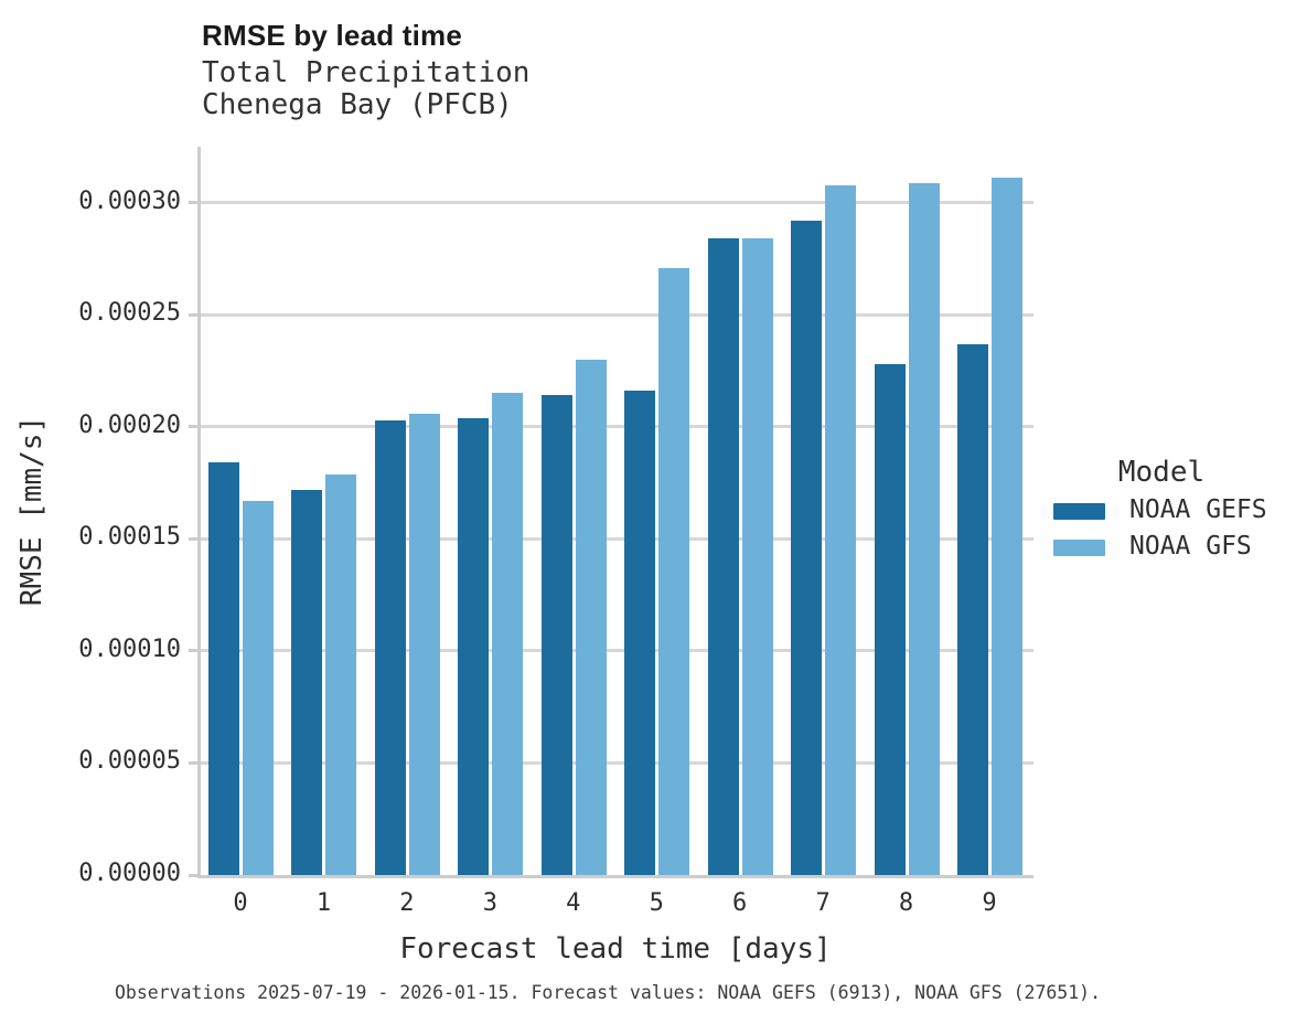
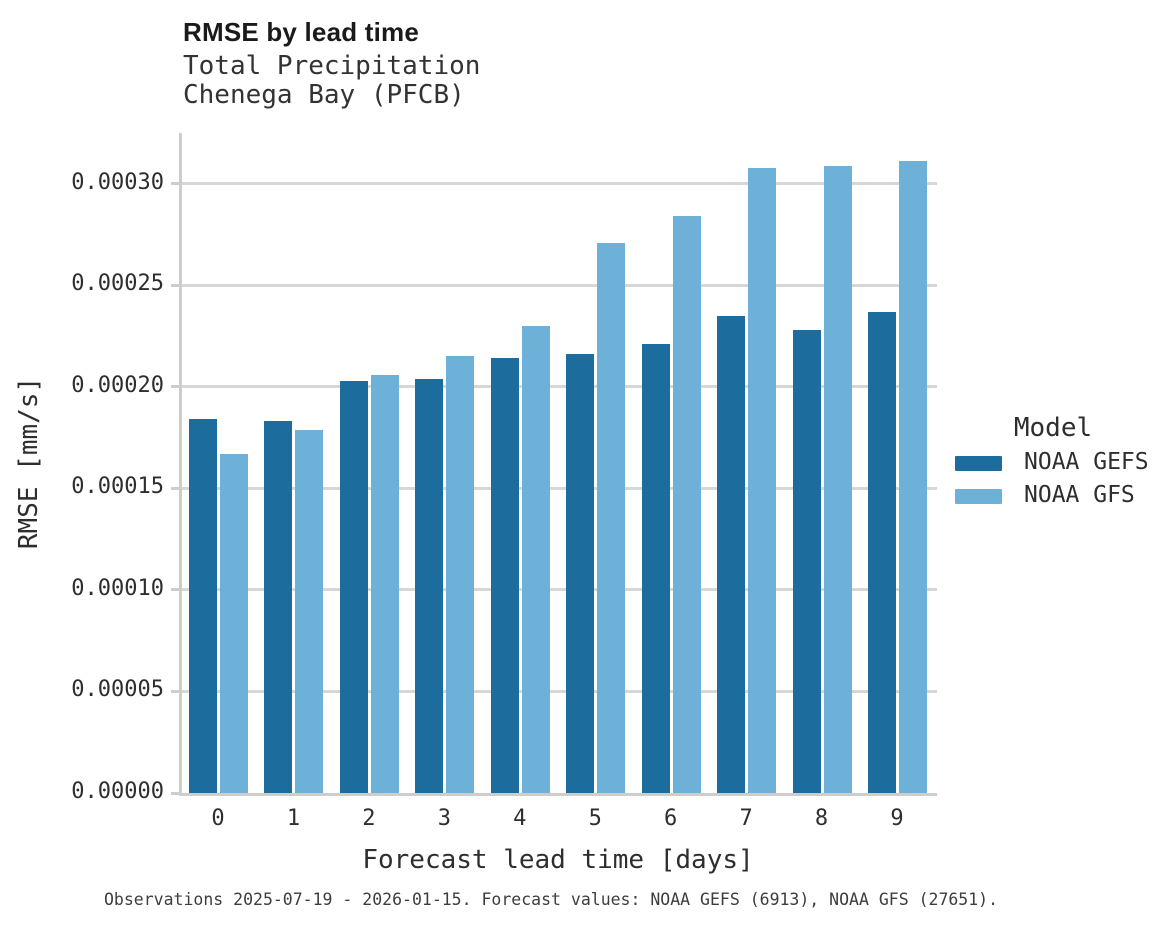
NOAA GEFS/1: 0.000172 -> 0.000183
NOAA GEFS/6: 0.000284 -> 0.000221
NOAA GEFS/7: 0.000292 -> 0.000235
